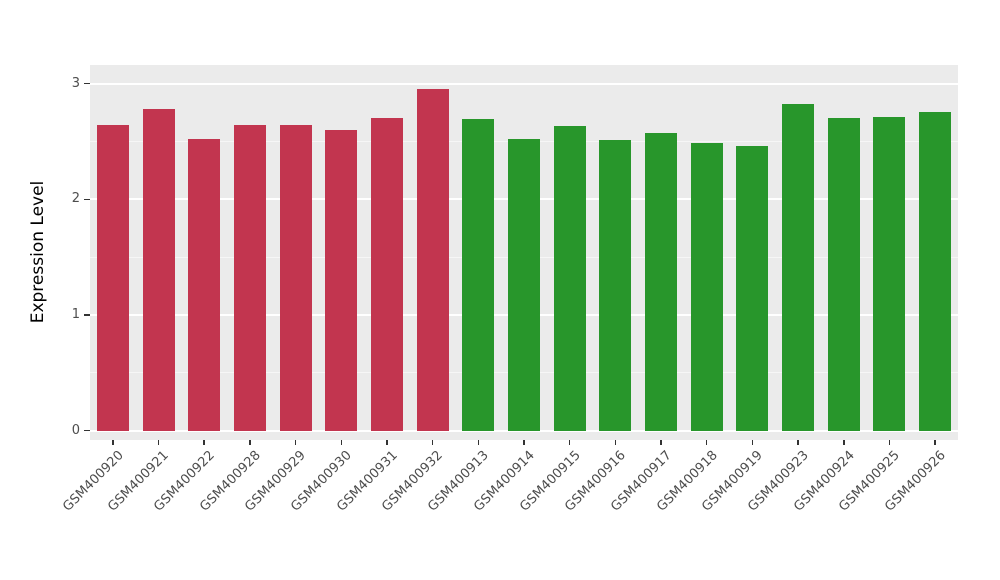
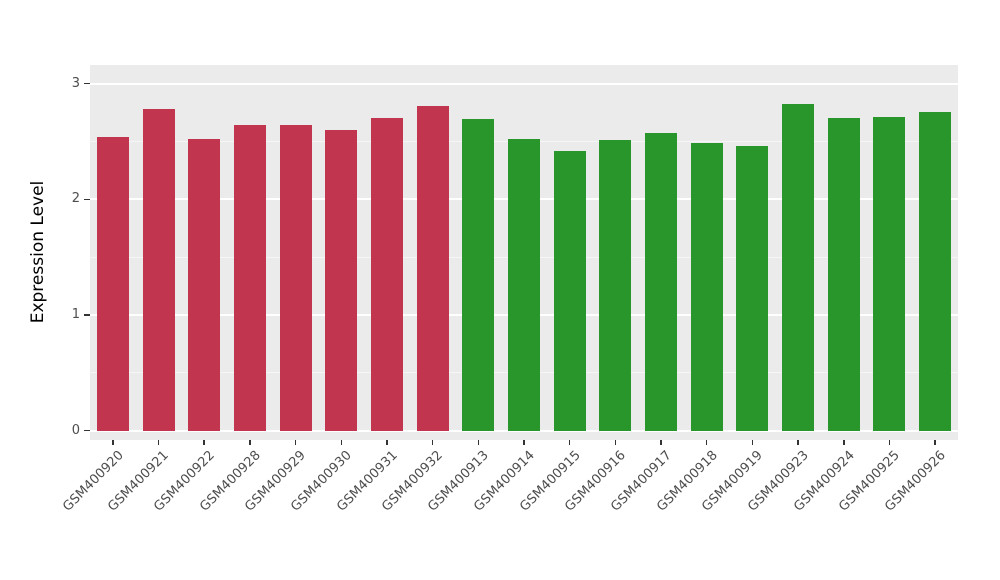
GSM400920: 2.64 -> 2.54
GSM400932: 2.95 -> 2.81
GSM400915: 2.63 -> 2.42
